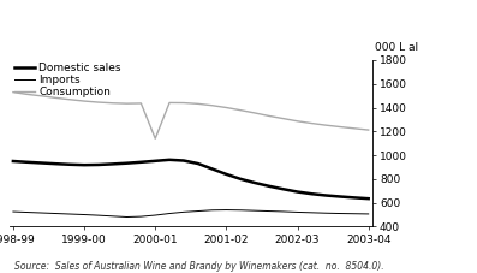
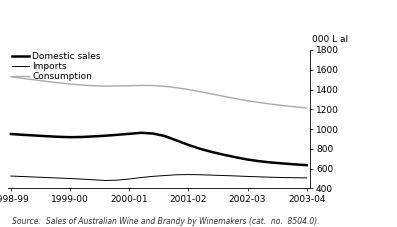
Consumption/2000-01: 1140 -> 1440
